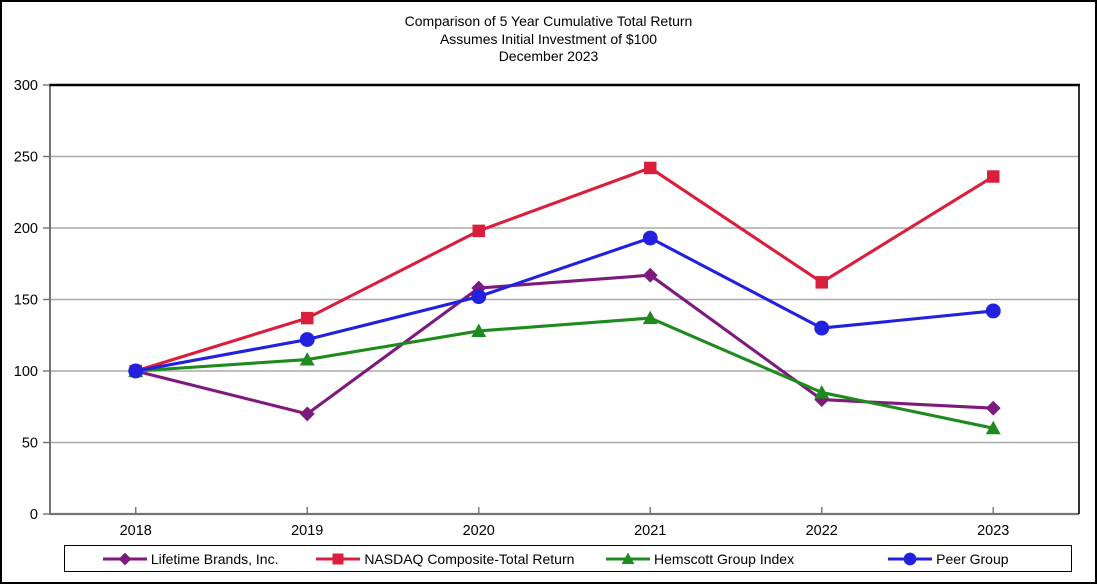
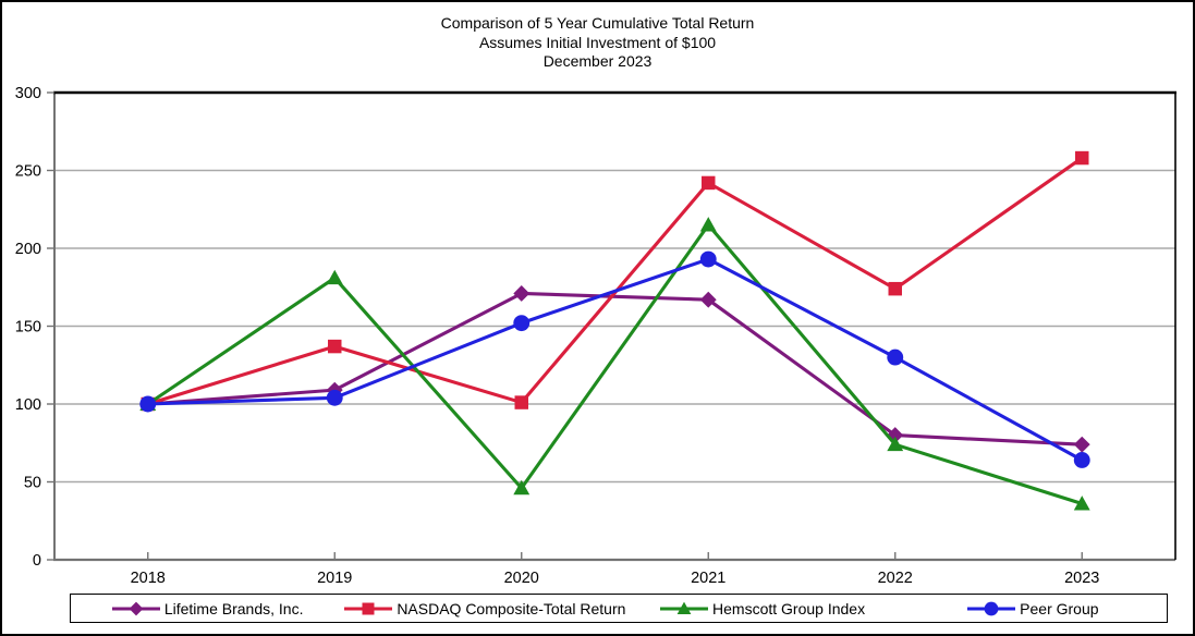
Lifetime Brands, Inc./2019: 70 -> 109
Hemscott Group Index/2019: 108 -> 181
Peer Group/2019: 122 -> 104
Lifetime Brands, Inc./2020: 158 -> 171
NASDAQ Composite-Total Return/2020: 198 -> 101
Hemscott Group Index/2020: 128 -> 46
Hemscott Group Index/2021: 137 -> 215
NASDAQ Composite-Total Return/2022: 162 -> 174
Hemscott Group Index/2022: 85 -> 74
NASDAQ Composite-Total Return/2023: 236 -> 258
Hemscott Group Index/2023: 60 -> 36
Peer Group/2023: 142 -> 64
